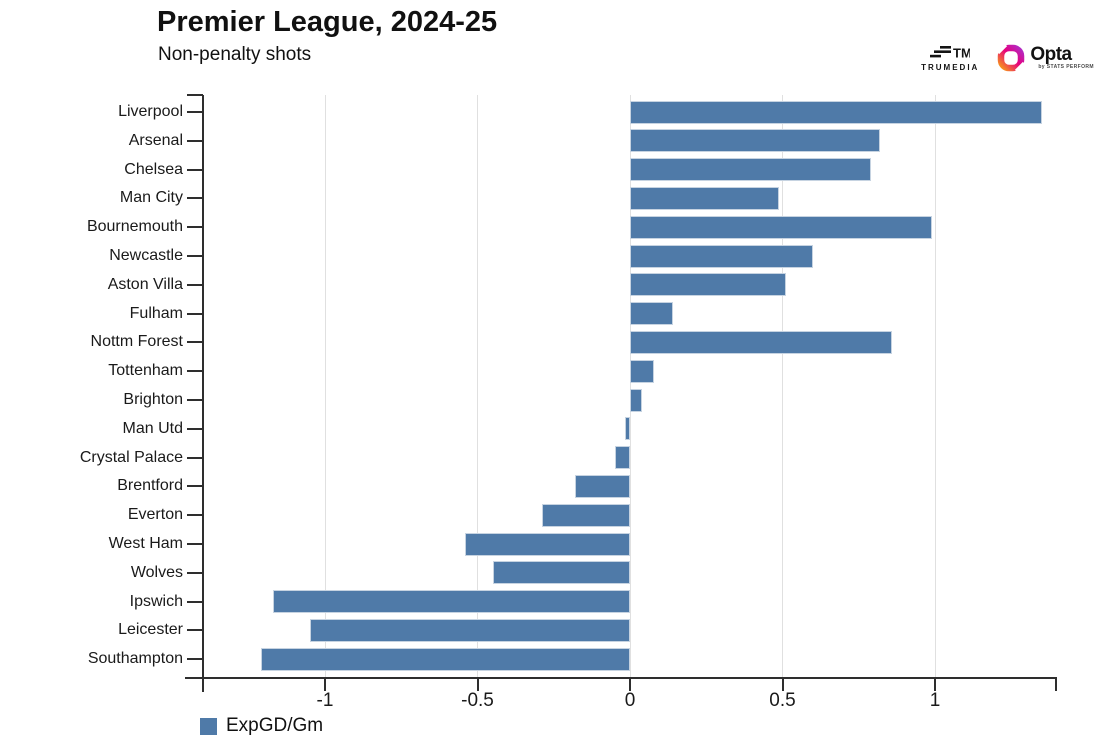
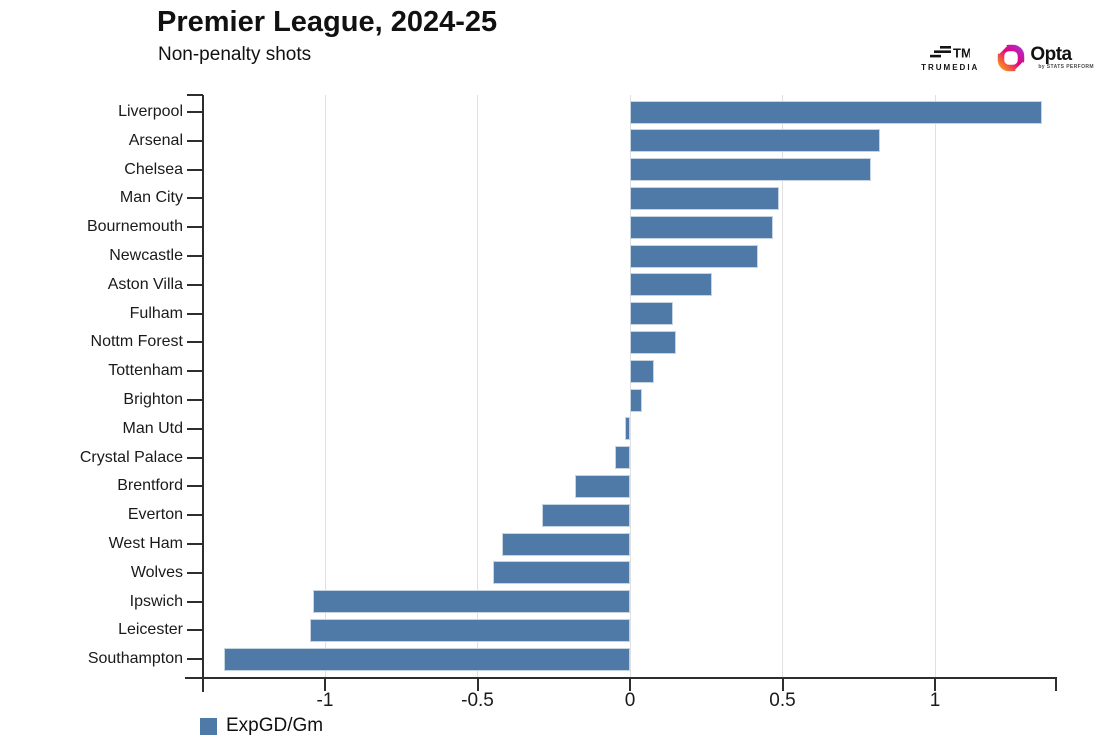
Bournemouth: 0.99 -> 0.47
Newcastle: 0.60 -> 0.42
Aston Villa: 0.51 -> 0.27
Nottm Forest: 0.86 -> 0.15
West Ham: -0.54 -> -0.42
Ipswich: -1.17 -> -1.04
Southampton: -1.21 -> -1.33
